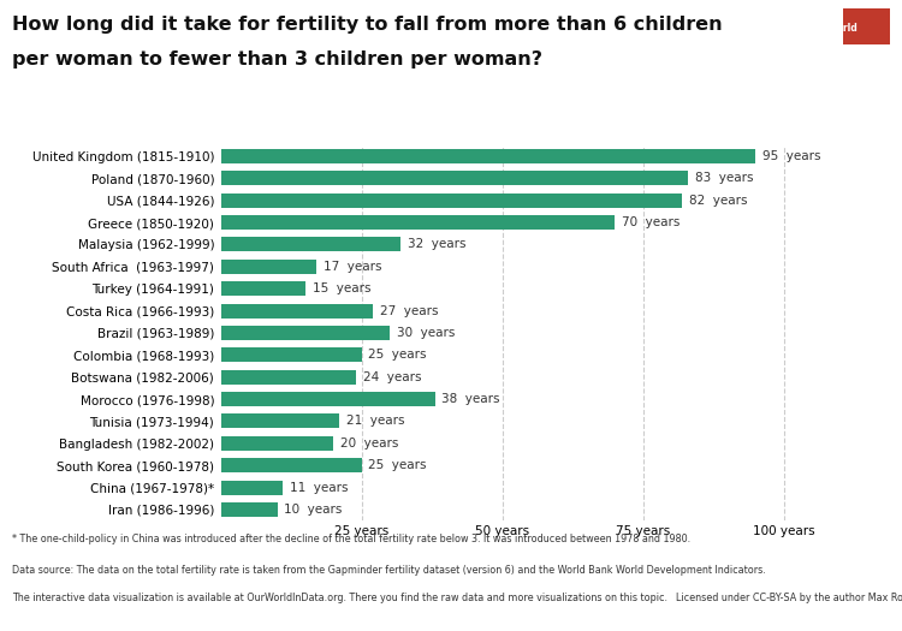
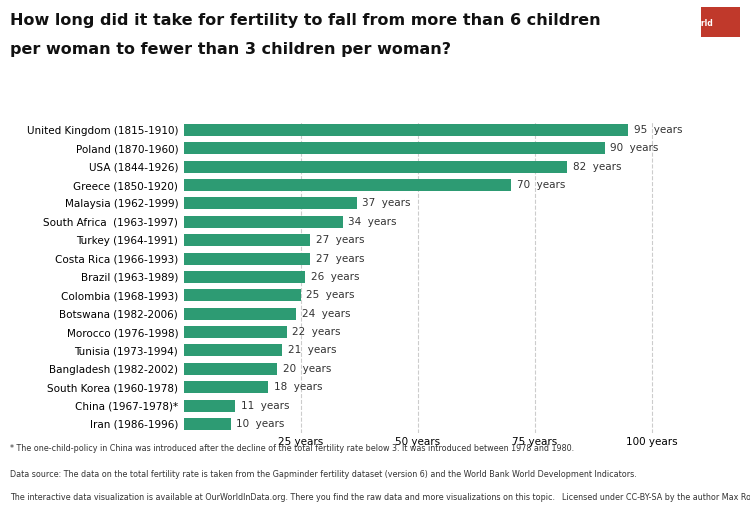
Poland (1870-1960): 83 -> 90
Malaysia (1962-1999): 32 -> 37
South Africa (1963-1997): 17 -> 34
Turkey (1964-1991): 15 -> 27
Brazil (1963-1989): 30 -> 26
Morocco (1976-1998): 38 -> 22
South Korea (1960-1978): 25 -> 18
